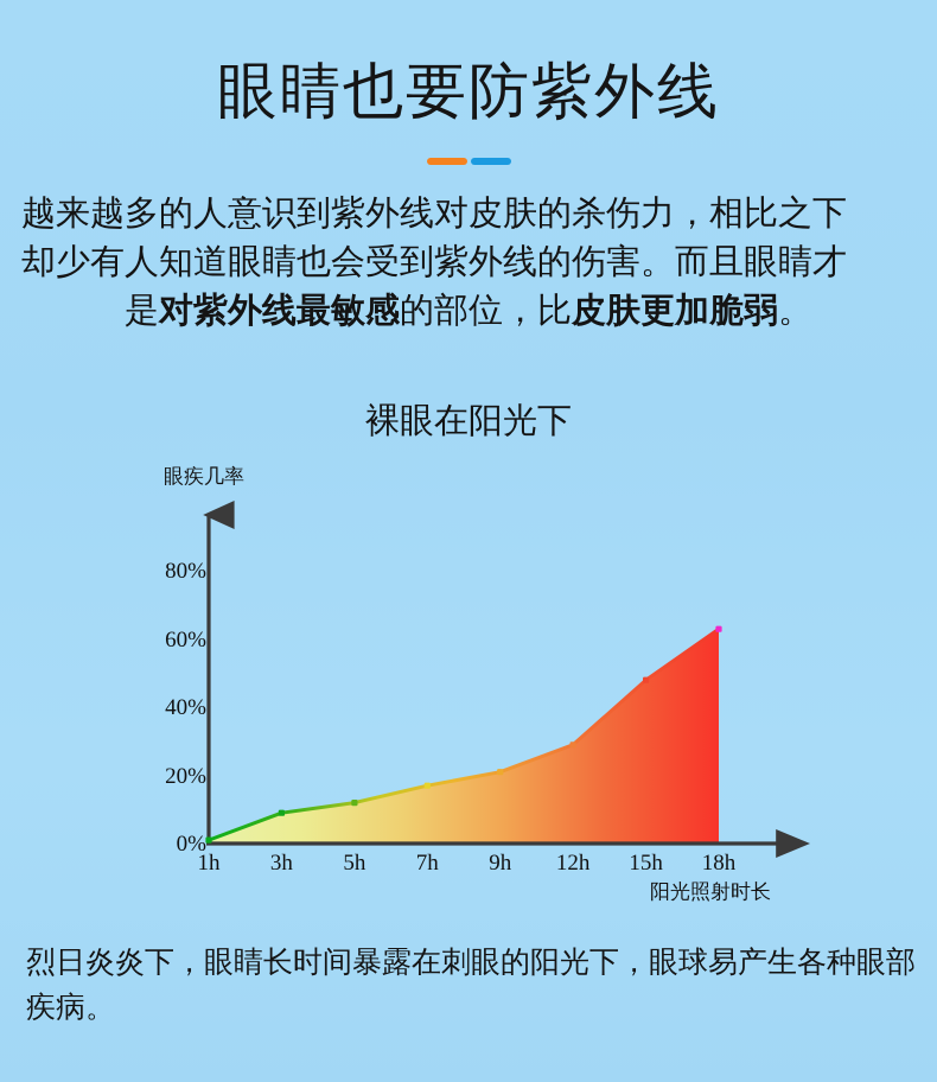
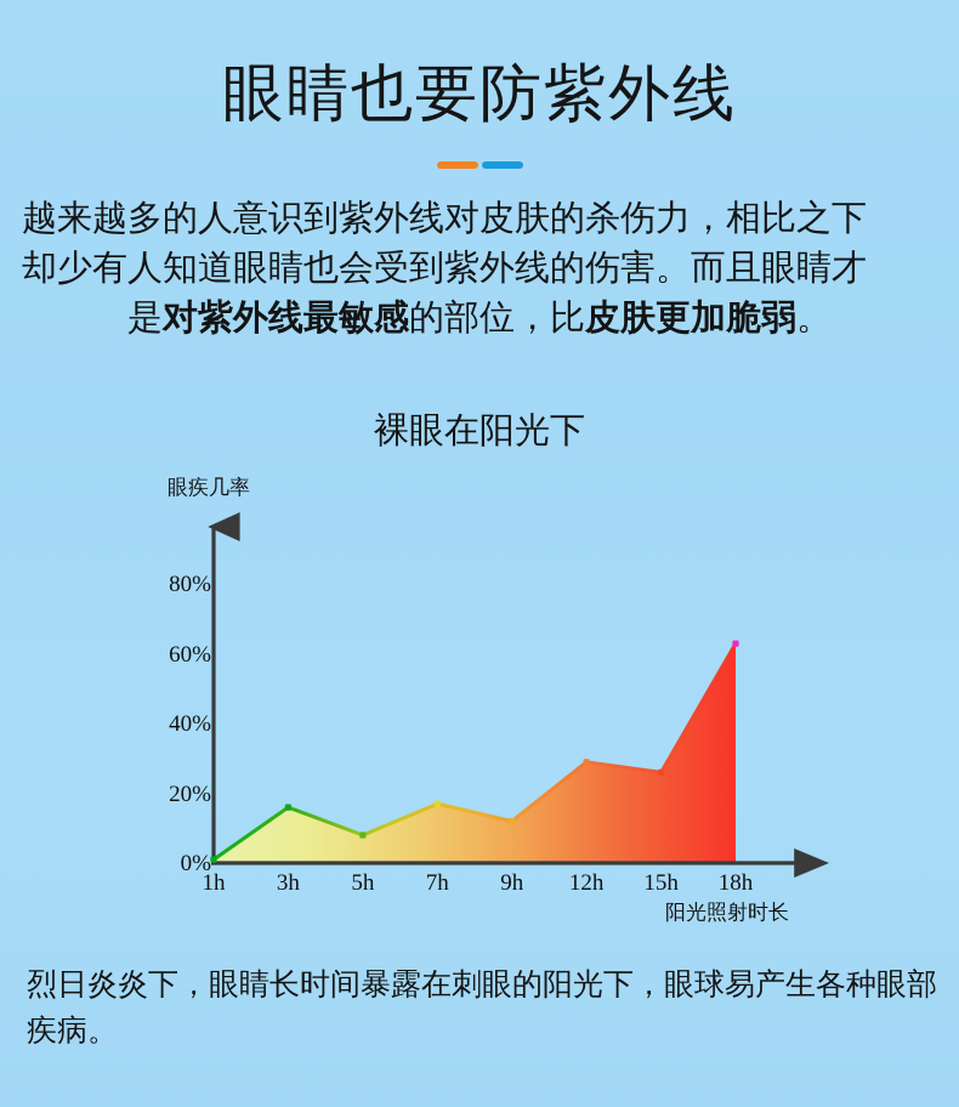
3h: 9% -> 16%
5h: 12% -> 8%
9h: 21% -> 12%
15h: 48% -> 26%
